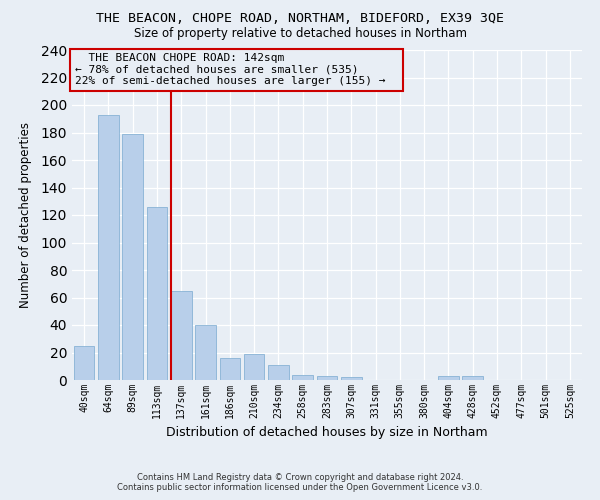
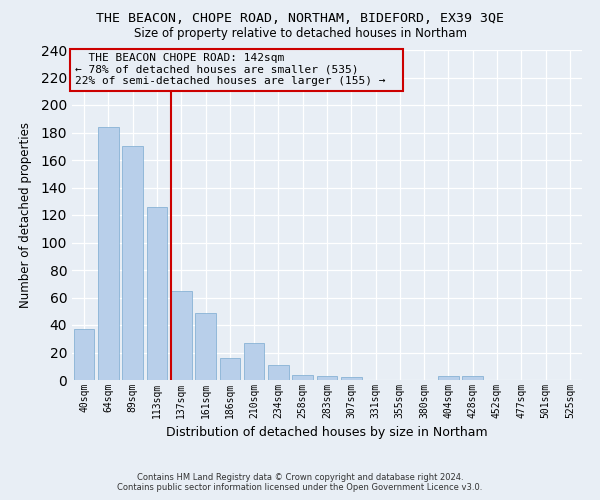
40sqm: 25 -> 37
64sqm: 193 -> 184
89sqm: 179 -> 170
161sqm: 40 -> 49
210sqm: 19 -> 27
